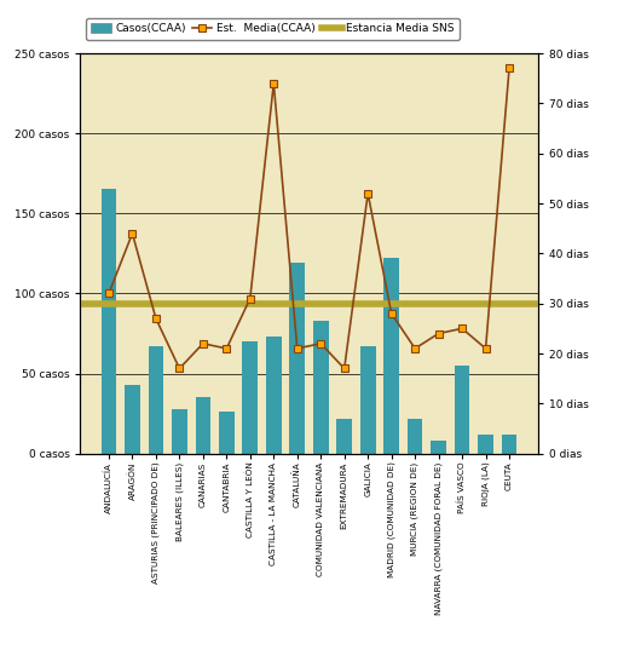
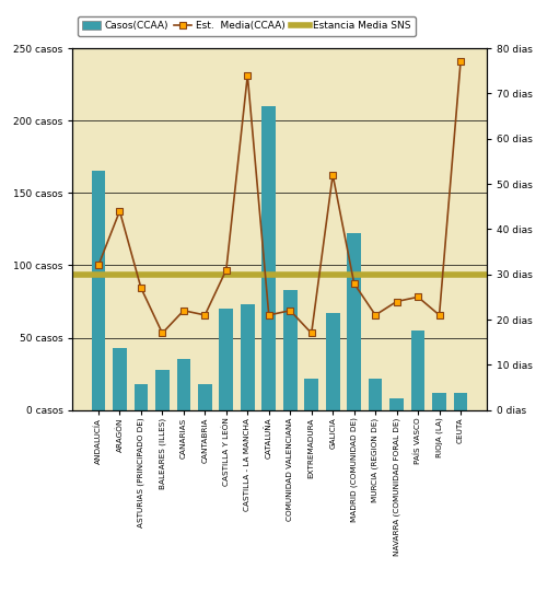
Casos(CCAA)/ASTURIAS (PRINCIPADO DE): 67 casos -> 18 casos
Casos(CCAA)/CANTABRIA: 26 casos -> 18 casos
Casos(CCAA)/CATALUÑA: 119 casos -> 210 casos
